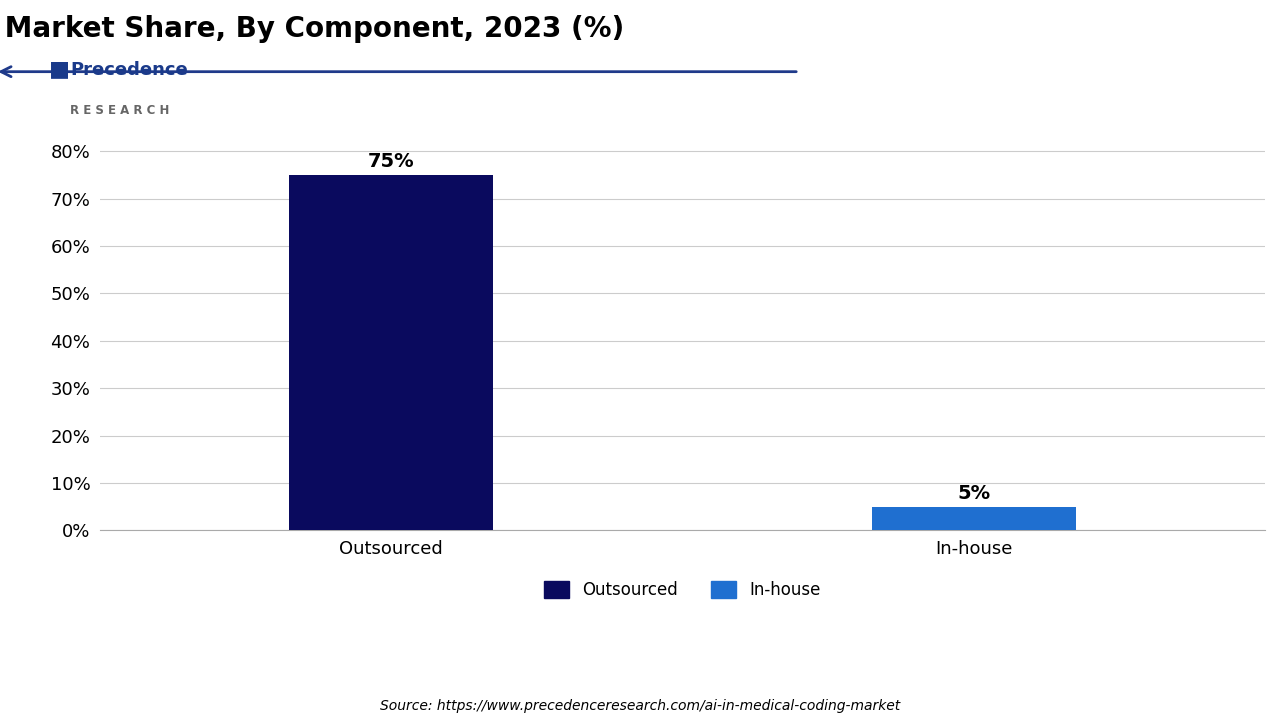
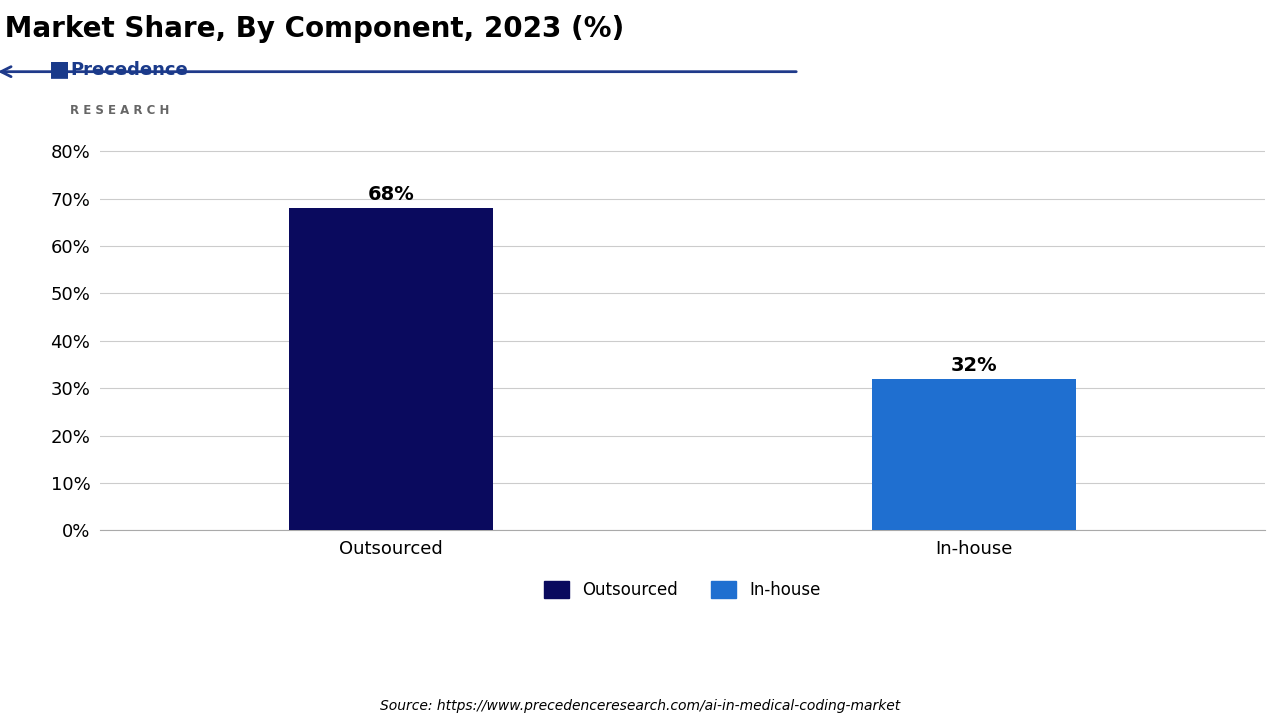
Outsourced: 75% -> 68%
In-house: 5% -> 32%
